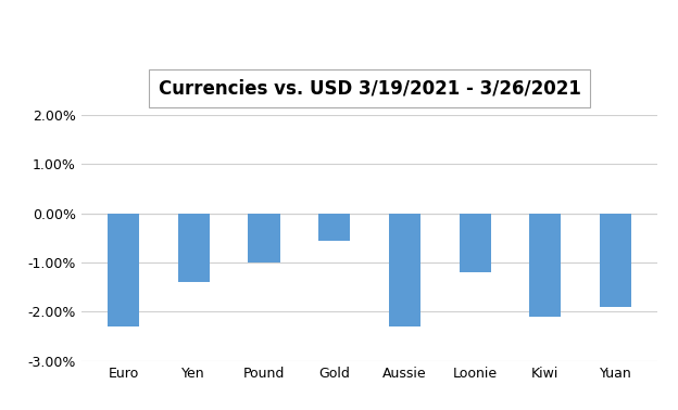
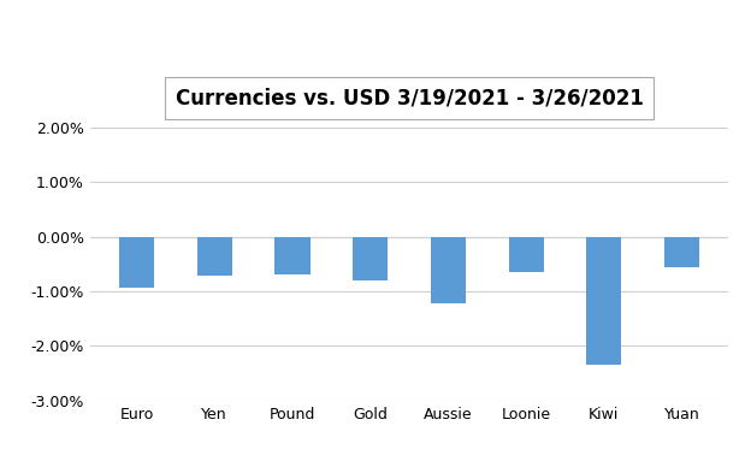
Euro: -2.30% -> -0.93%
Yen: -1.40% -> -0.72%
Pound: -1.00% -> -0.70%
Gold: -0.55% -> -0.80%
Aussie: -2.30% -> -1.22%
Loonie: -1.20% -> -0.65%
Kiwi: -2.10% -> -2.35%
Yuan: -1.90% -> -0.55%
